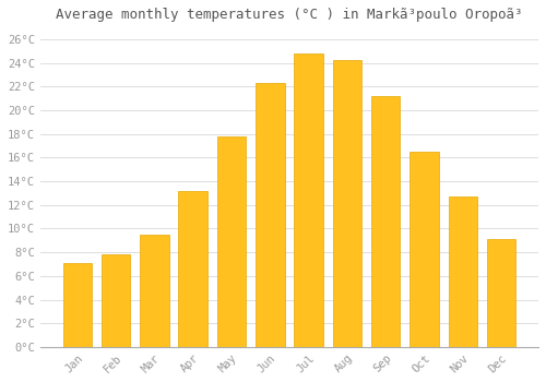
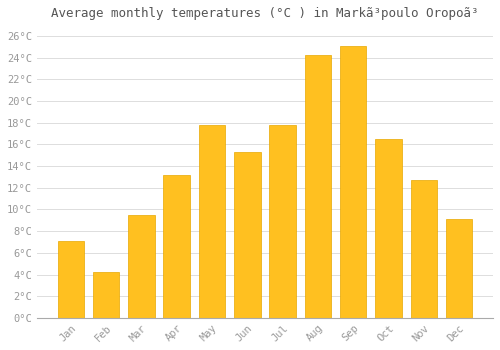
Feb: 7.8°C -> 4.2°C
Jun: 22.3°C -> 15.3°C
Jul: 24.8°C -> 17.8°C
Sep: 21.2°C -> 25.1°C
